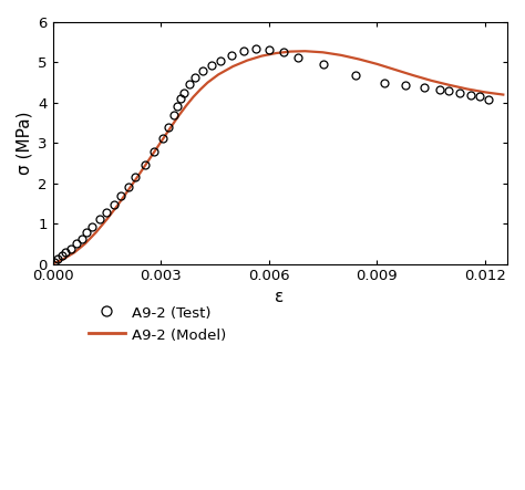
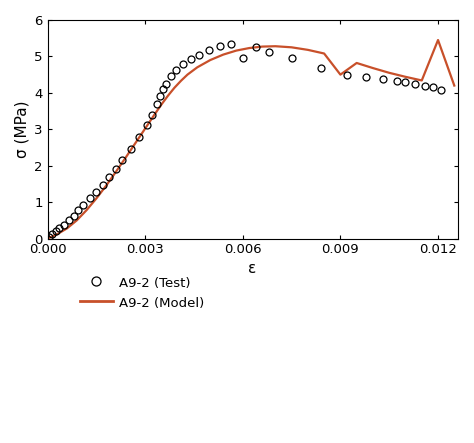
A9-2 (Test)/0.006: 5.32 -> 4.95
A9-2 (Model)/0.009: 4.96 -> 4.50
A9-2 (Model)/0.012: 4.26 -> 5.45
